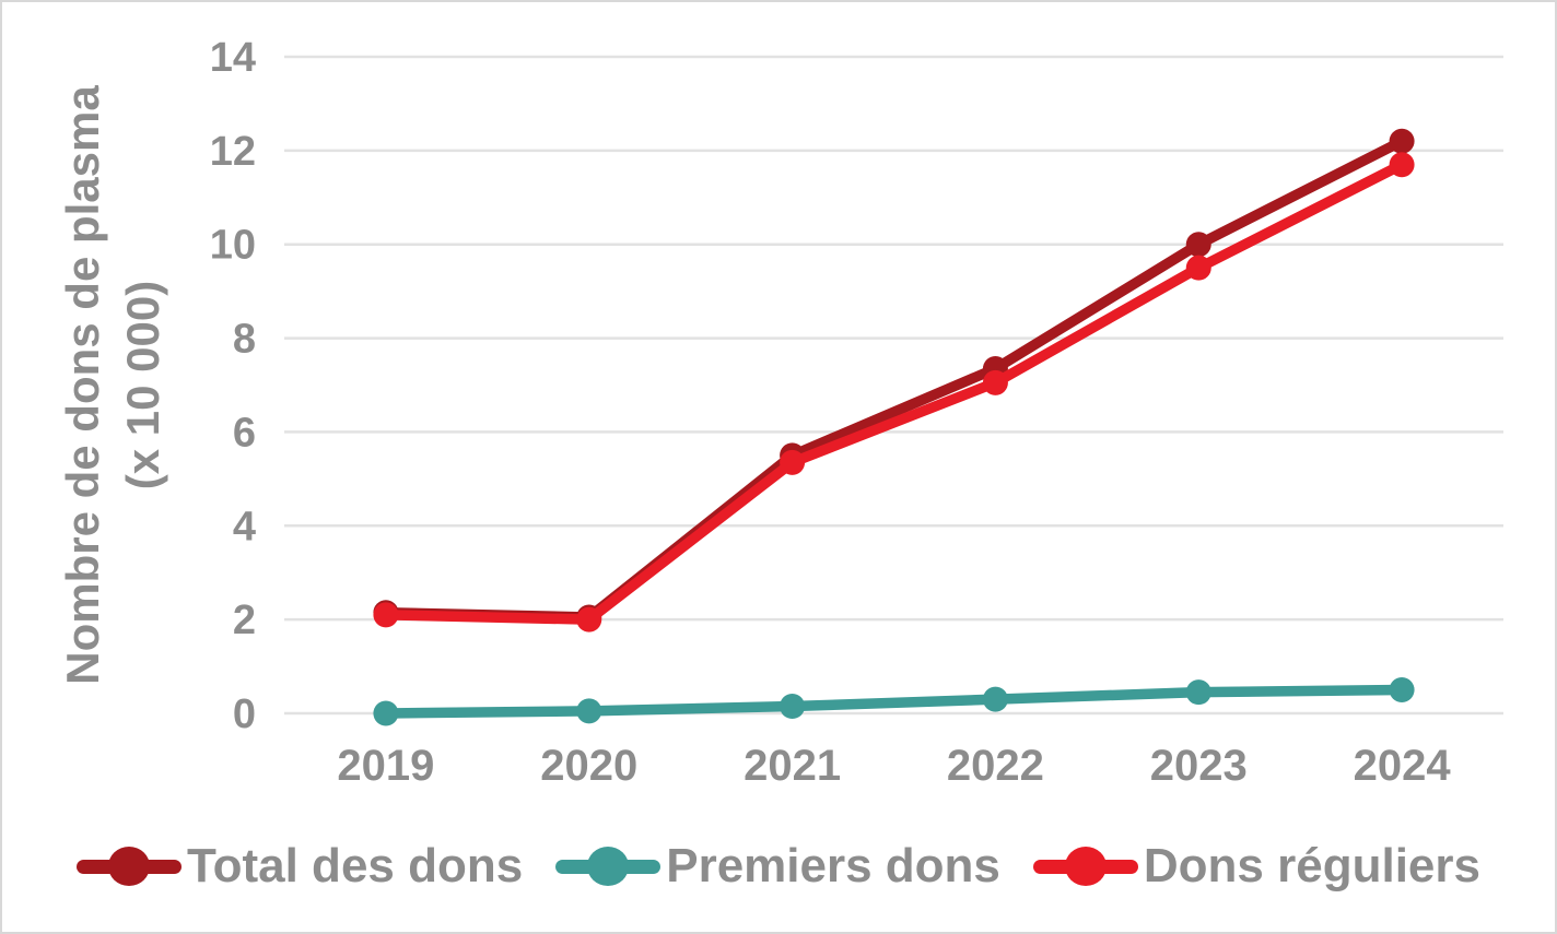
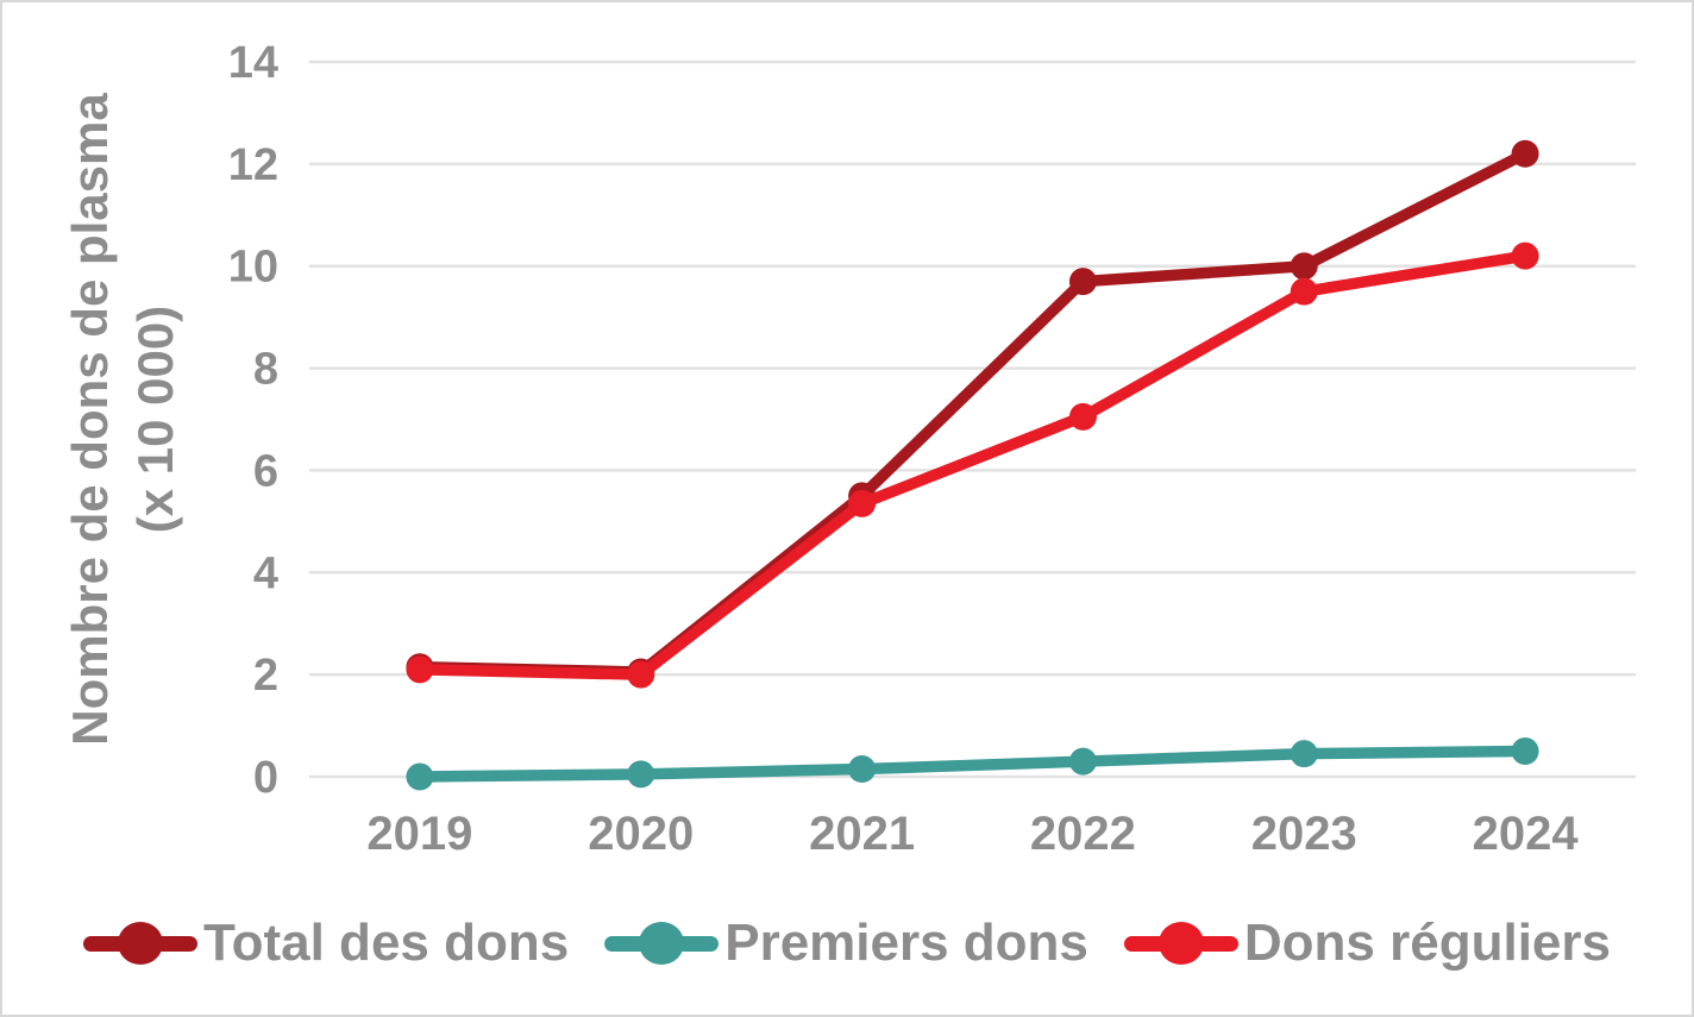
Total des dons/2022: 7.3 -> 9.7
Dons réguliers/2024: 11.7 -> 10.2
